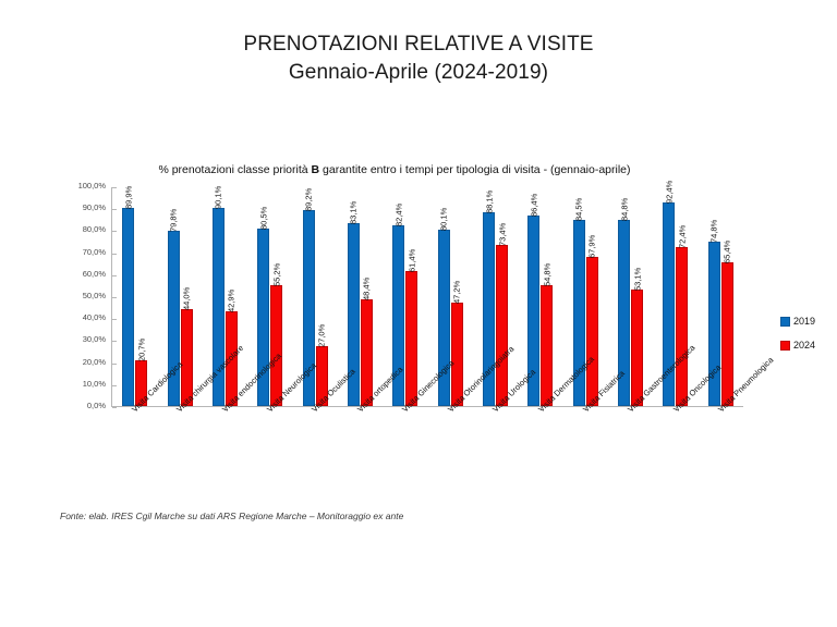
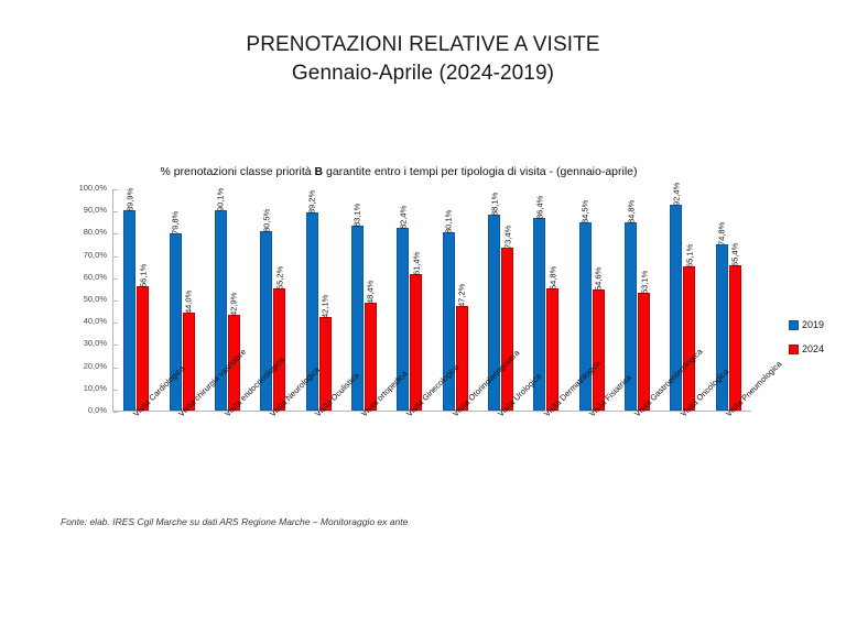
2024/Visita Cardiologica: 20,7% -> 56,1%
2024/Visita Oculistica: 27,0% -> 42,1%
2024/Visita Fisiatrica: 67,9% -> 54,6%
2024/Visita Oncologica: 72,4% -> 65,1%
